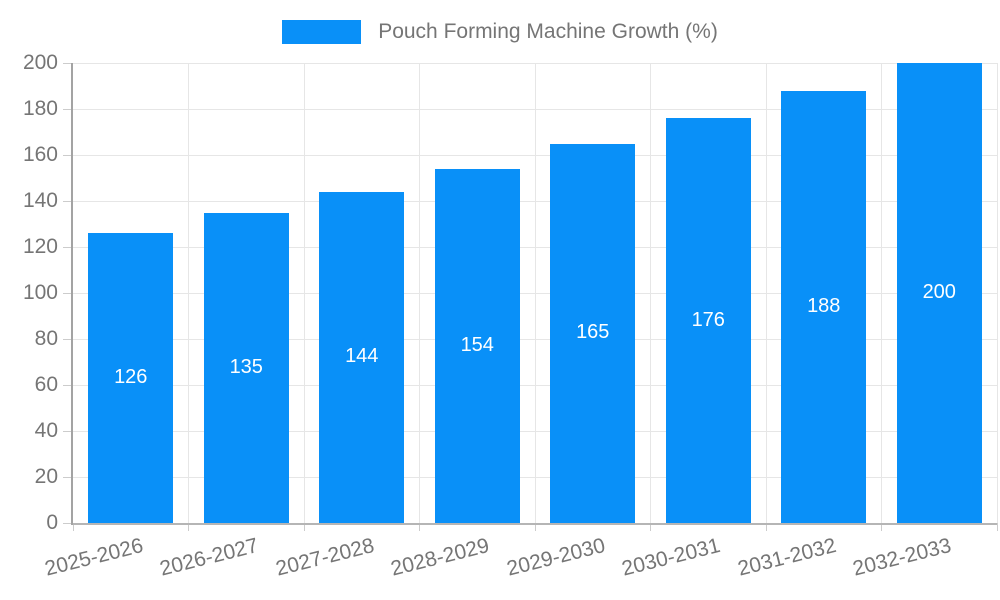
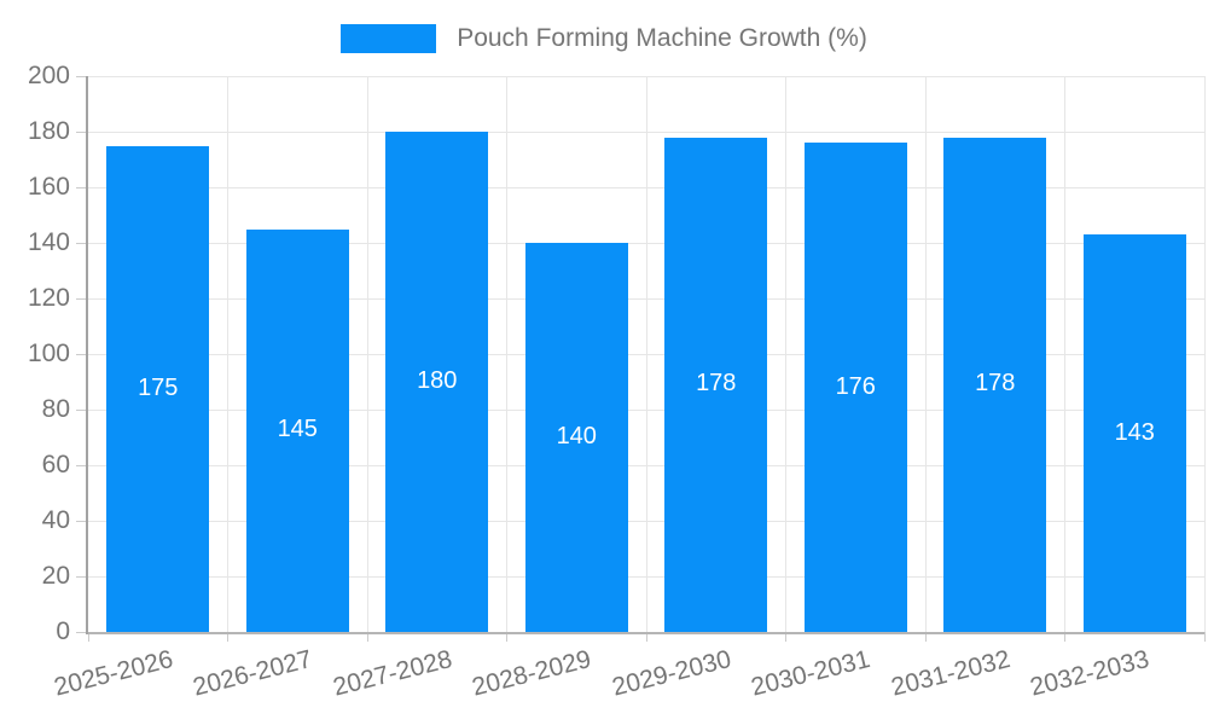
2025-2026: 126 -> 175
2026-2027: 135 -> 145
2027-2028: 144 -> 180
2028-2029: 154 -> 140
2029-2030: 165 -> 178
2031-2032: 188 -> 178
2032-2033: 200 -> 143
